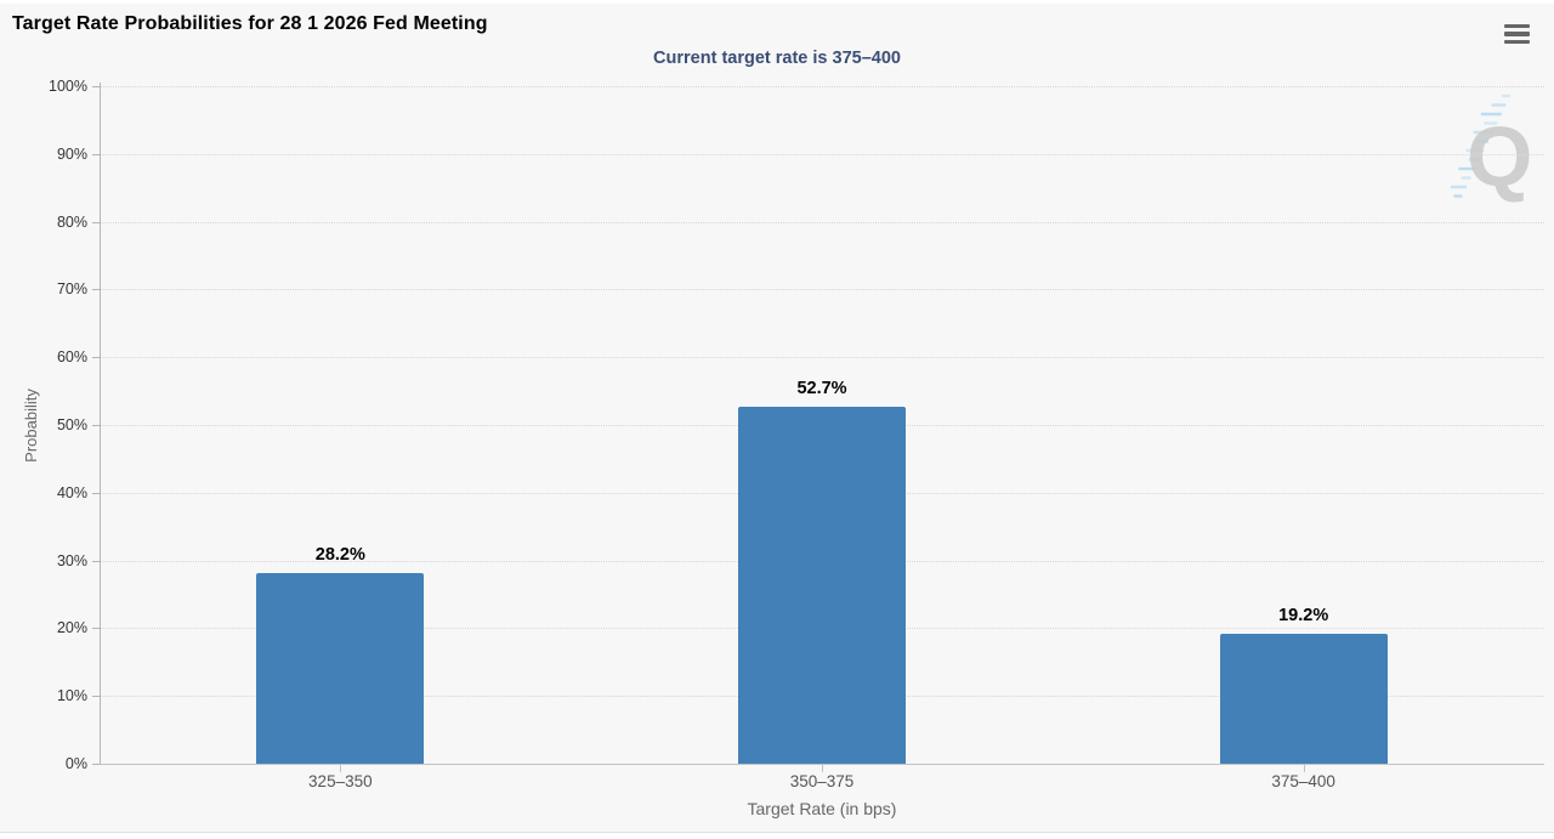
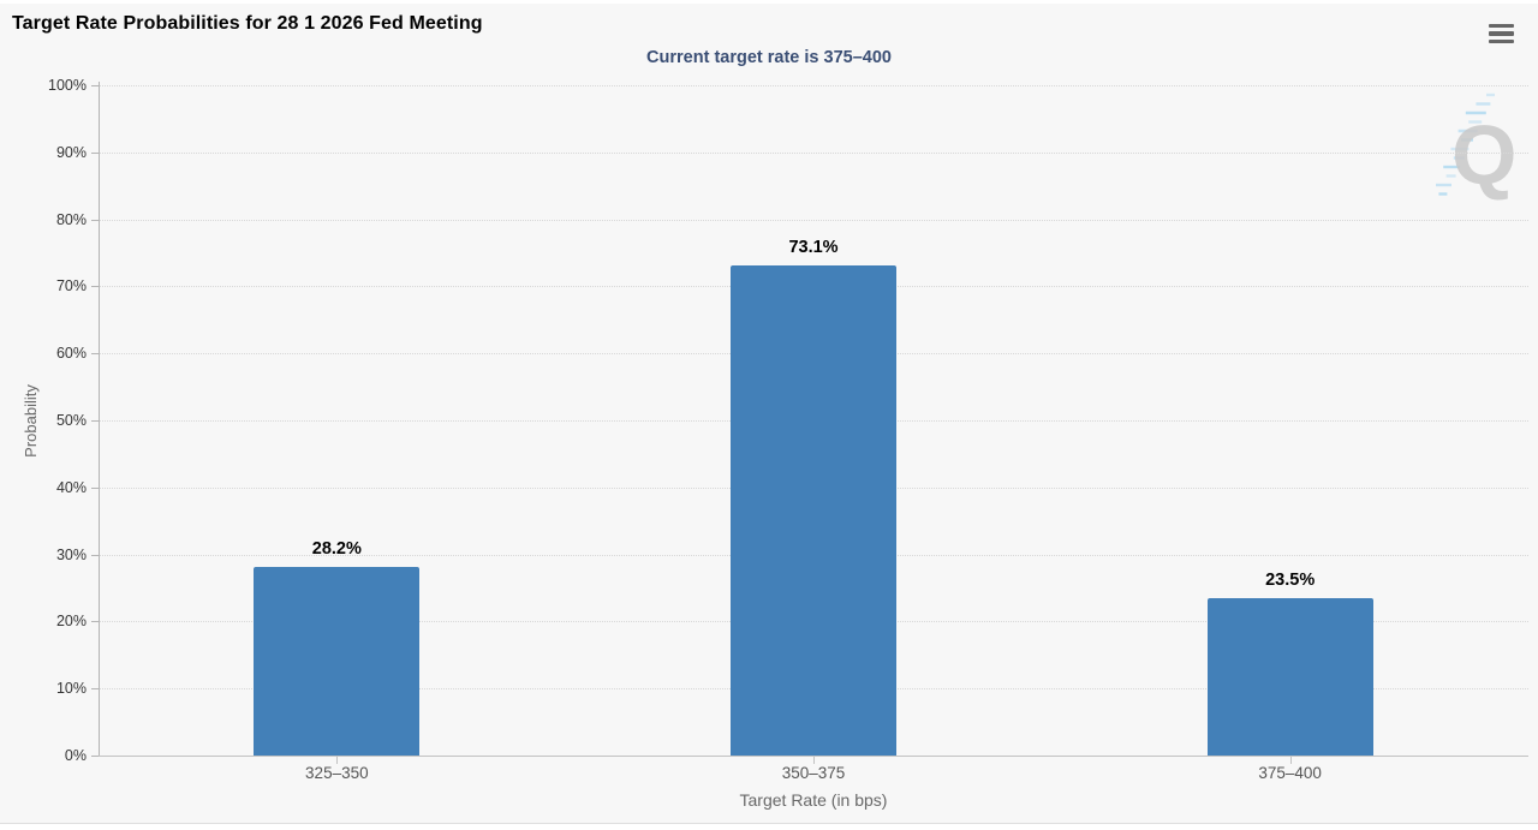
350–375: 52.7% -> 73.1%
375–400: 19.2% -> 23.5%
